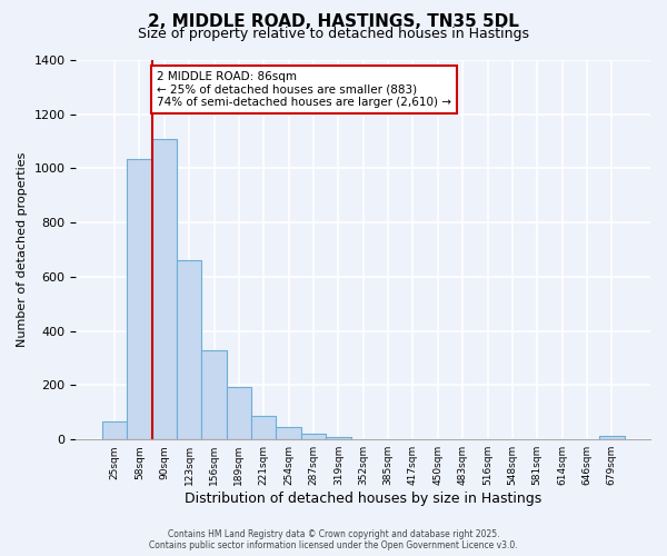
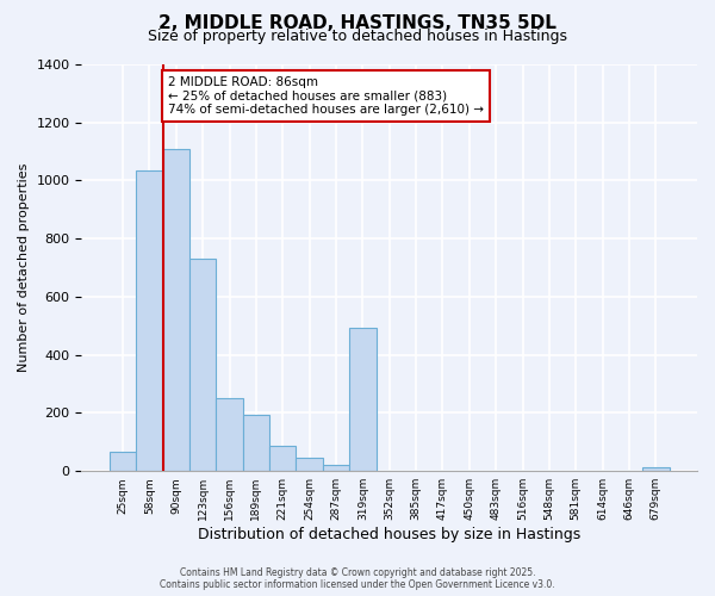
123sqm: 660 -> 730
156sqm: 330 -> 250
319sqm: 10 -> 495
